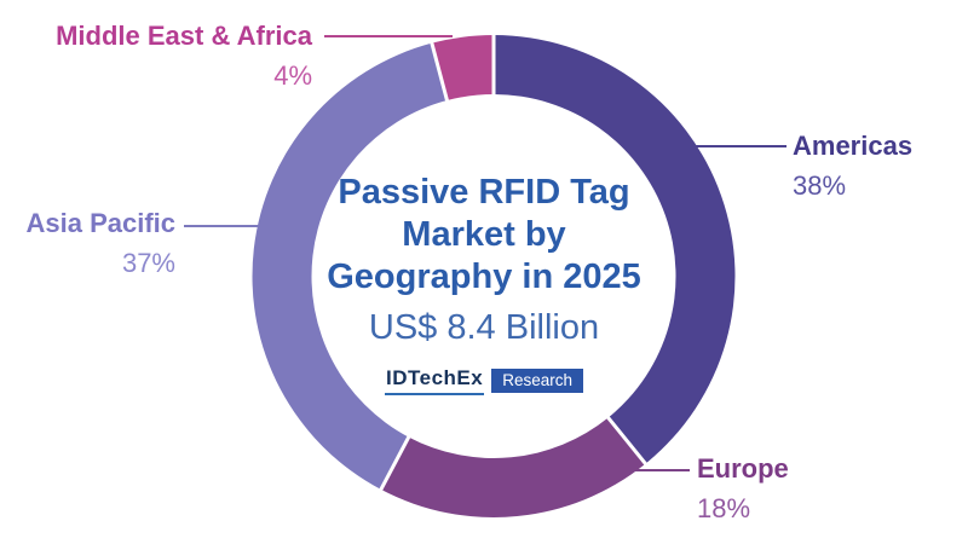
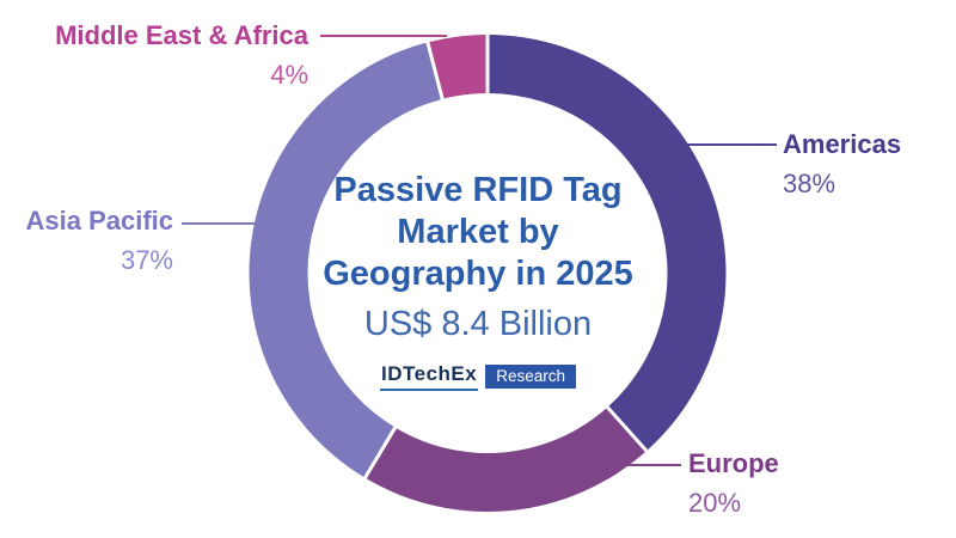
Europe: 18% -> 20%
